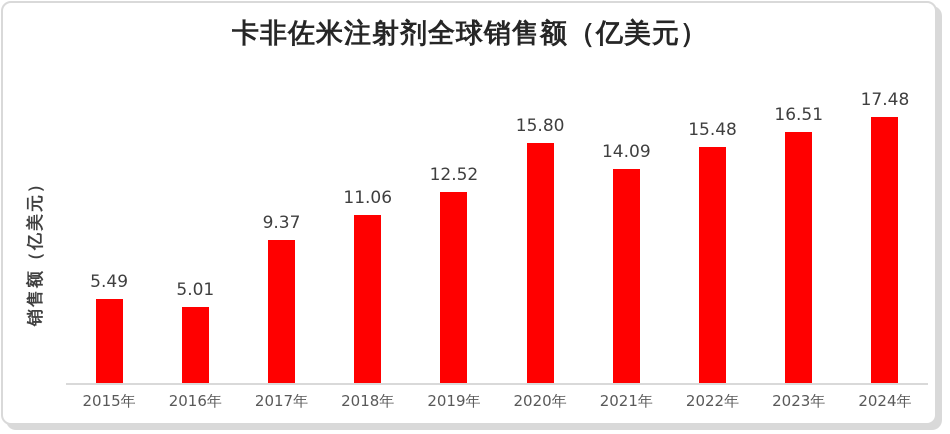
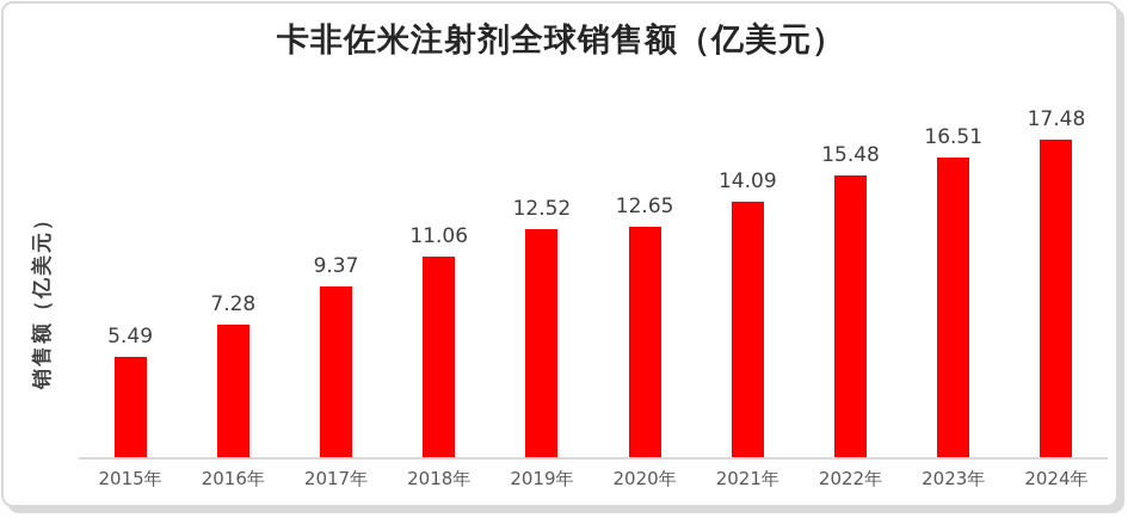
2016年: 5.01 -> 7.28
2020年: 15.80 -> 12.65
